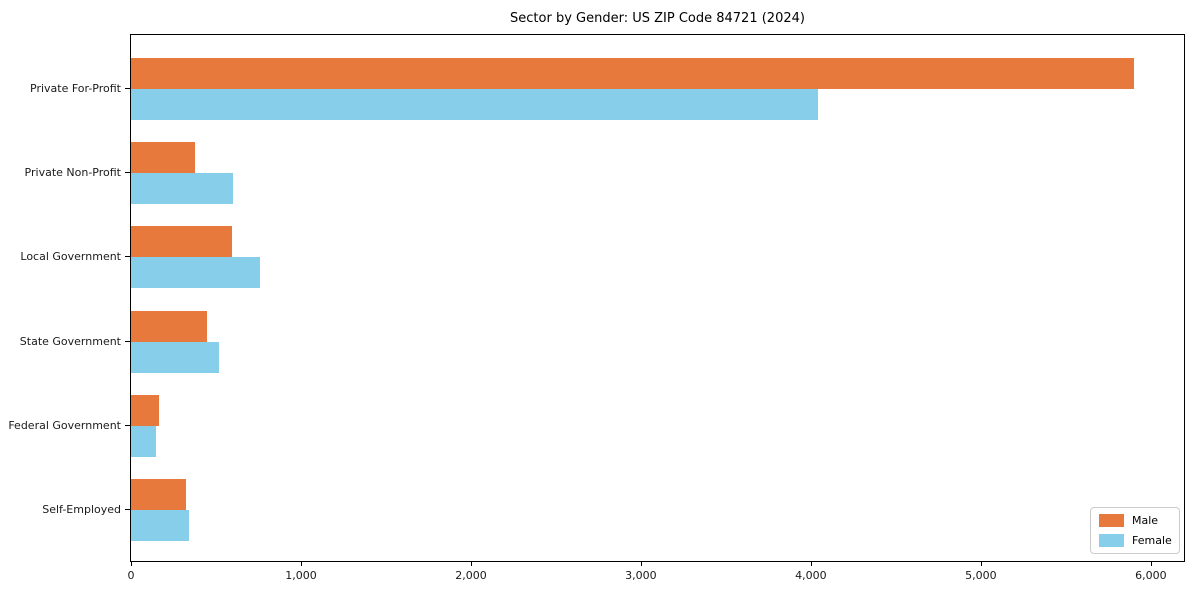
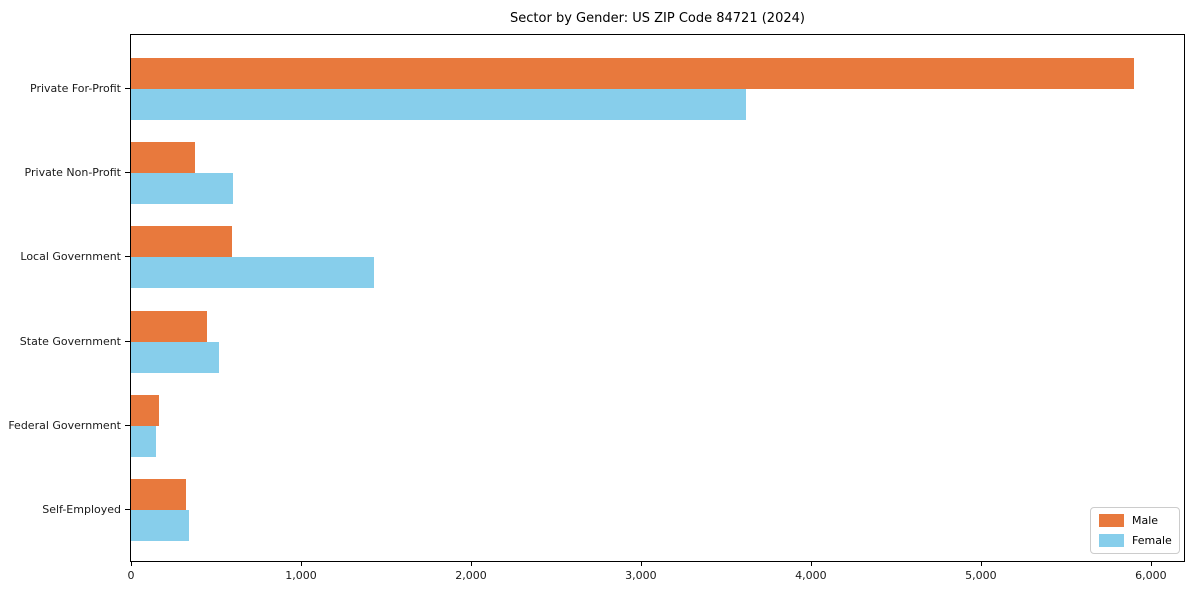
Female/Private For-Profit: 4040 -> 3620
Female/Local Government: 760 -> 1430
